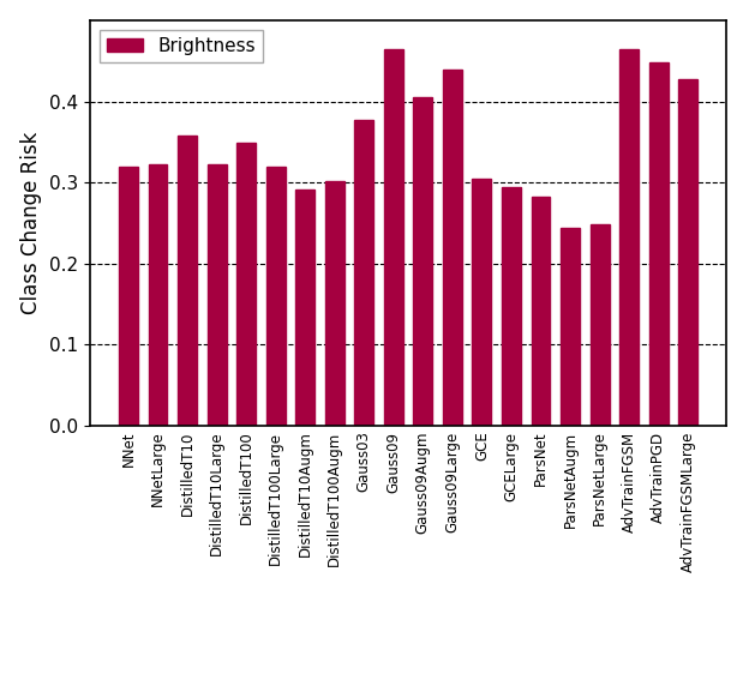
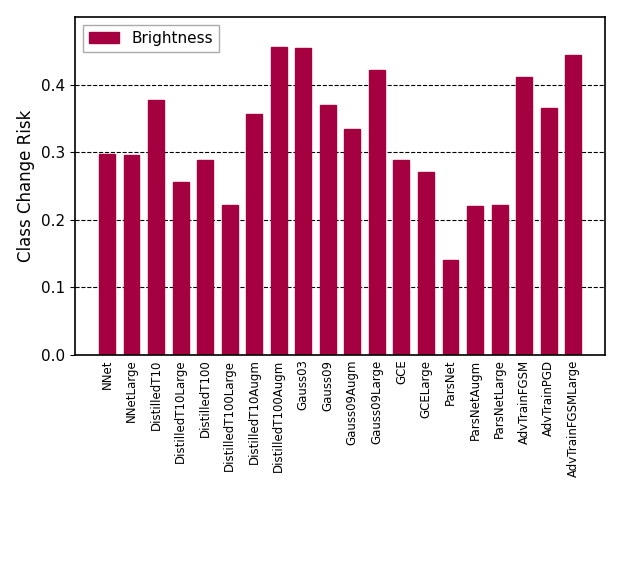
NNet: 0.320 -> 0.298
NNetLarge: 0.323 -> 0.296
DistilledT10: 0.358 -> 0.378
DistilledT10Large: 0.323 -> 0.256
DistilledT100: 0.349 -> 0.288
DistilledT100Large: 0.320 -> 0.222
DistilledT10Augm: 0.291 -> 0.356
DistilledT100Augm: 0.301 -> 0.456
Gauss03: 0.378 -> 0.454
Gauss09: 0.464 -> 0.370
Gauss09Augm: 0.405 -> 0.334
Gauss09Large: 0.440 -> 0.422
GCE: 0.305 -> 0.288
GCELarge: 0.294 -> 0.270
ParsNet: 0.282 -> 0.140
ParsNetAugm: 0.244 -> 0.220
ParsNetLarge: 0.249 -> 0.222
AdvTrainFGSM: 0.465 -> 0.412
AdvTrainPGD: 0.449 -> 0.366
AdvTrainFGSMLarge: 0.428 -> 0.444
